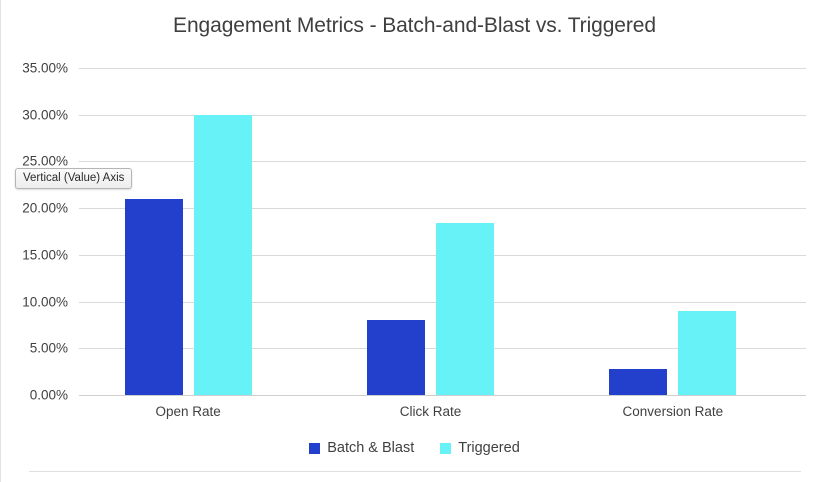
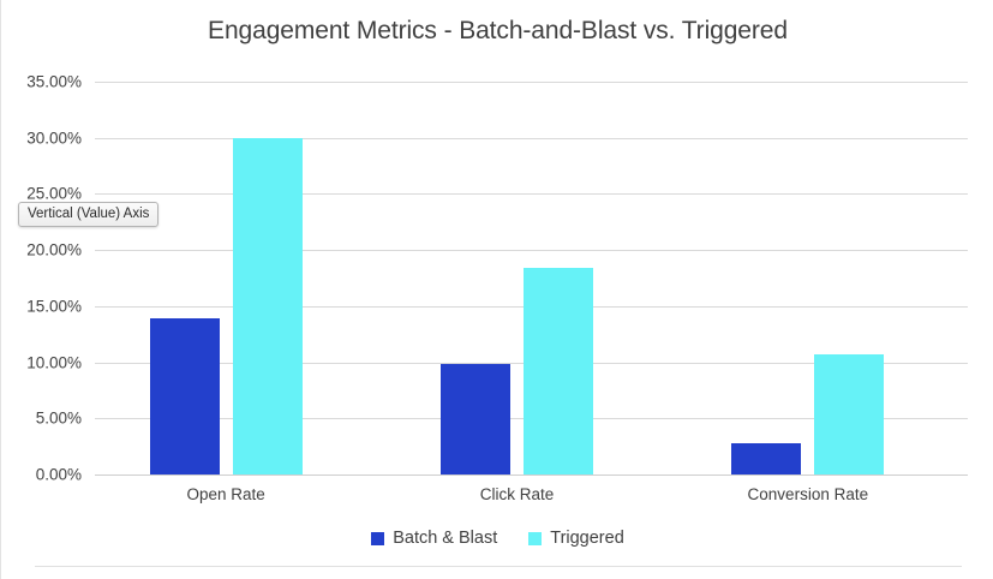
Batch & Blast/Open Rate: 21% -> 14%
Batch & Blast/Click Rate: 8% -> 10%
Triggered/Conversion Rate: 9% -> 11%
